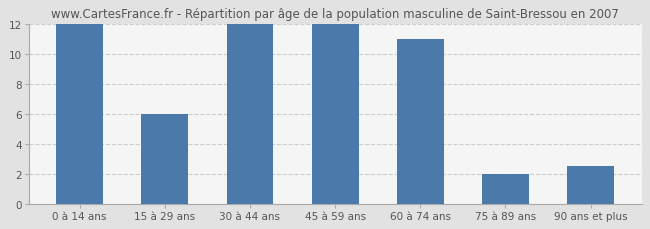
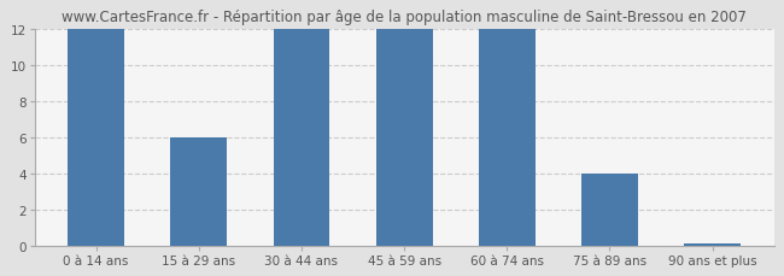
60 à 74 ans: 11.0 -> 12.0
75 à 89 ans: 2.0 -> 4.0
90 ans et plus: 2.5 -> 0.1
